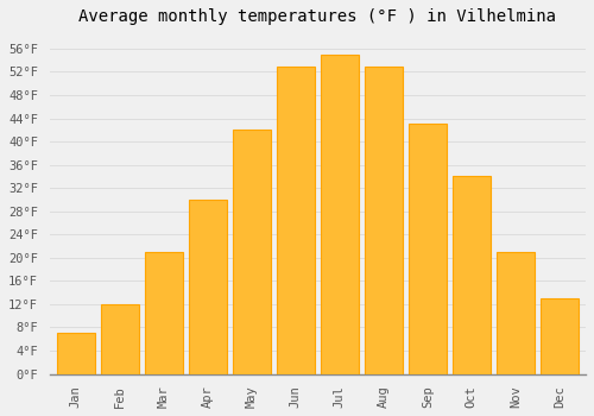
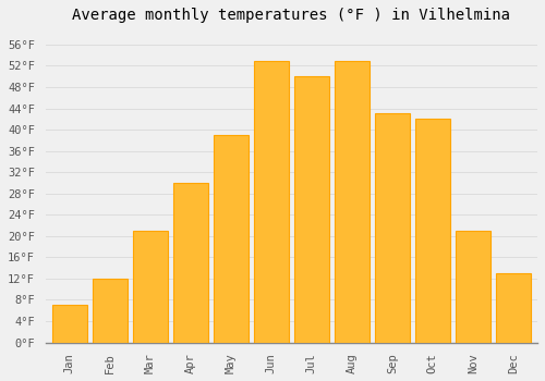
May: 42°F -> 39°F
Jul: 55°F -> 50°F
Oct: 34°F -> 42°F
